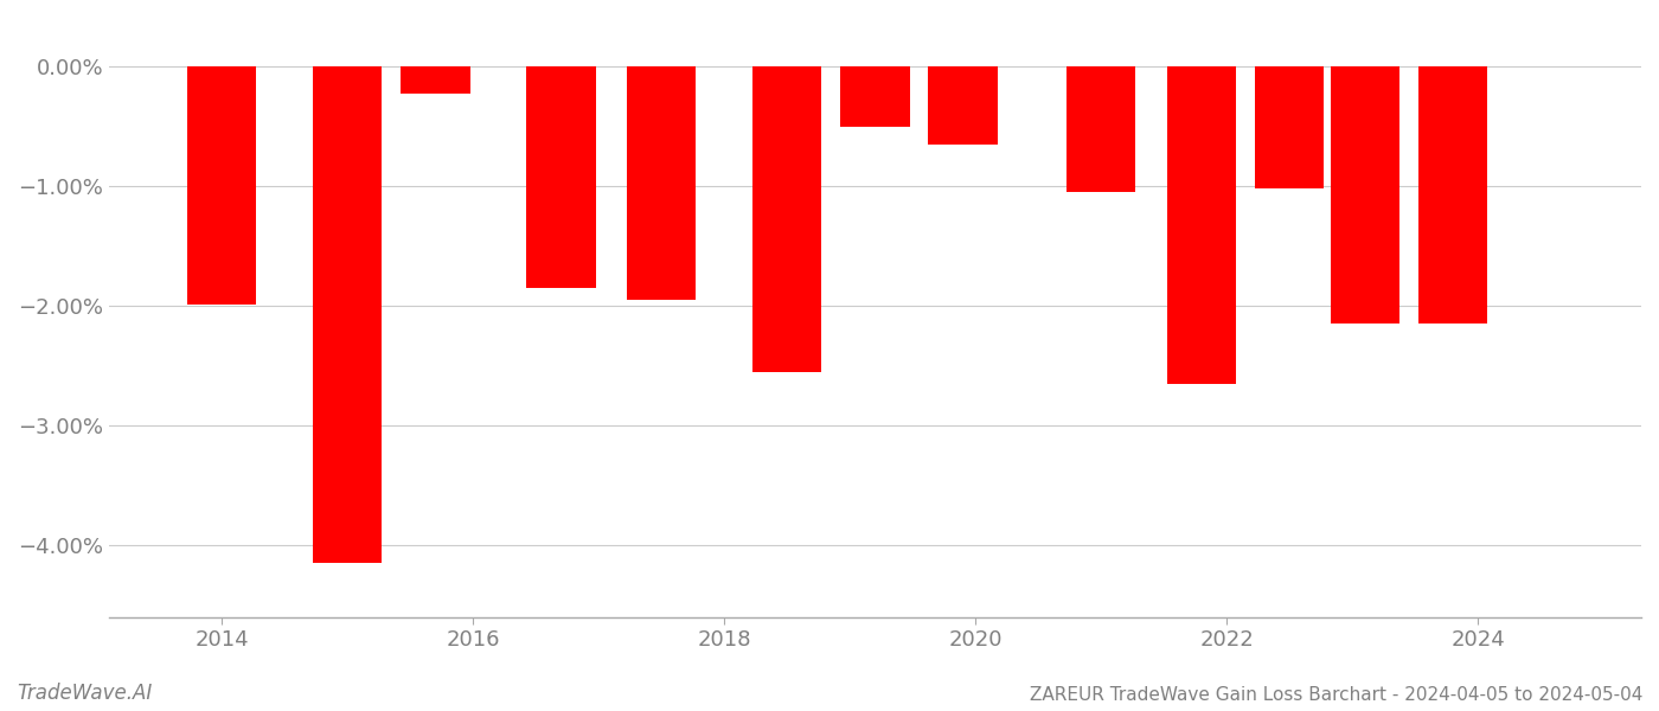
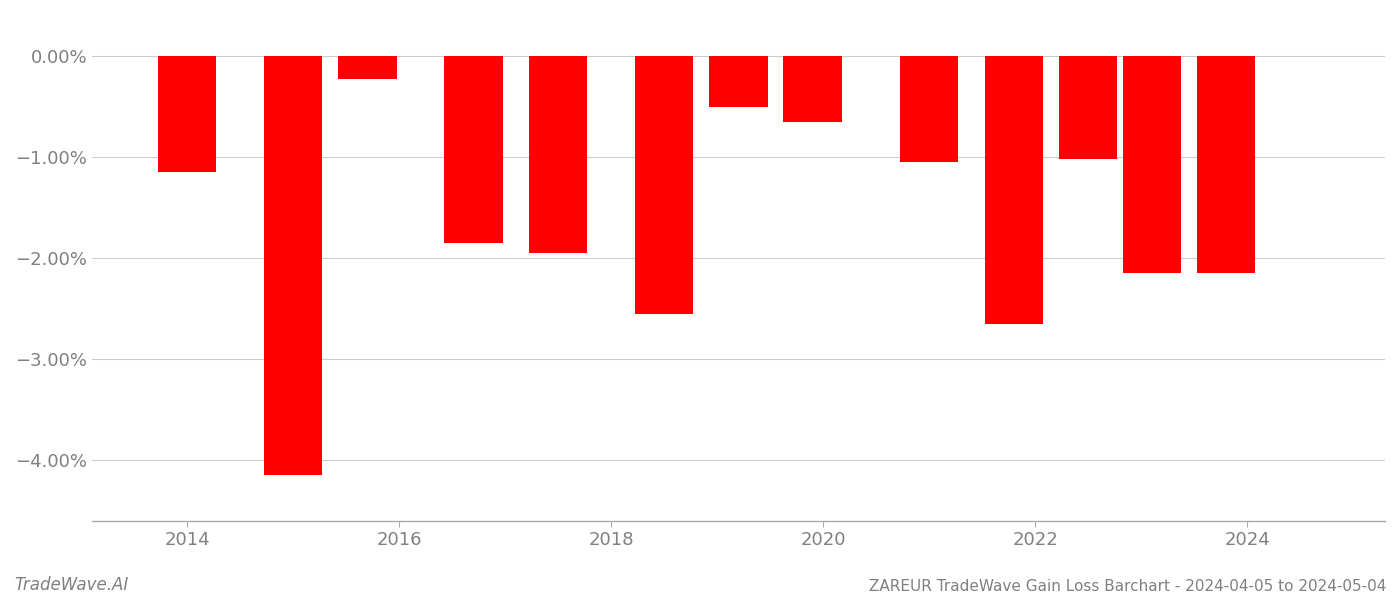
2014: -1.99% -> -1.15%
